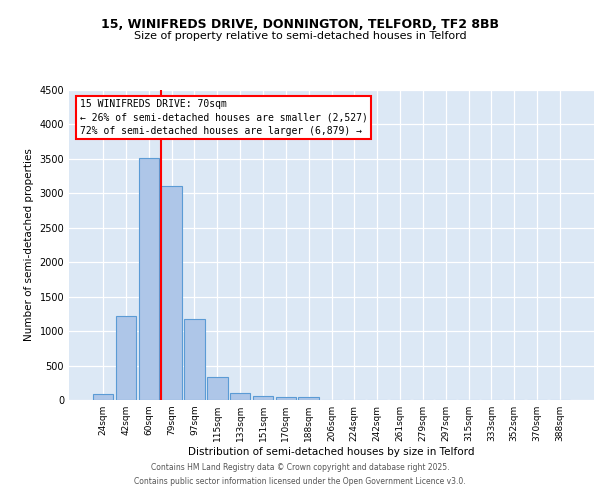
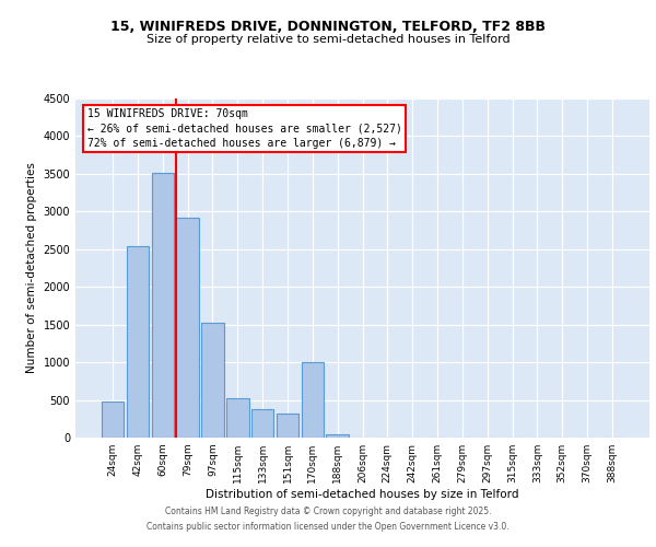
24sqm: 80 -> 480
42sqm: 1220 -> 2540
79sqm: 3100 -> 2920
97sqm: 1170 -> 1520
115sqm: 340 -> 520
133sqm: 100 -> 380
151sqm: 60 -> 320
170sqm: 40 -> 1000
